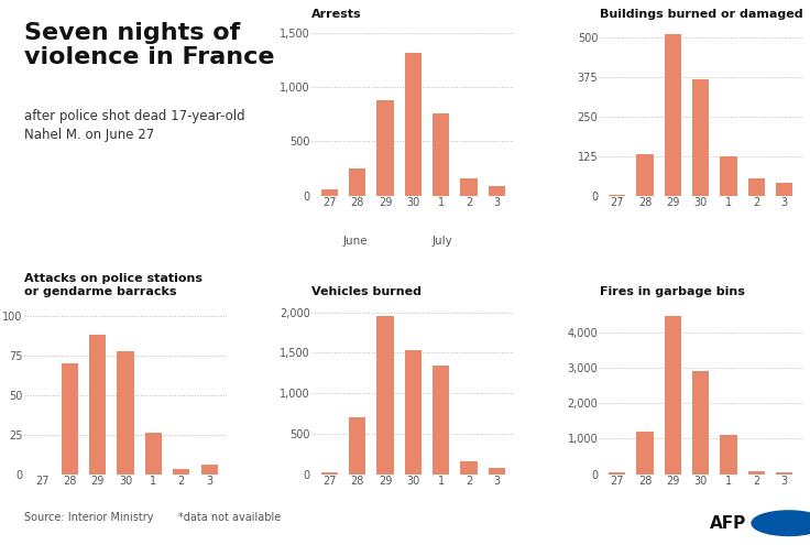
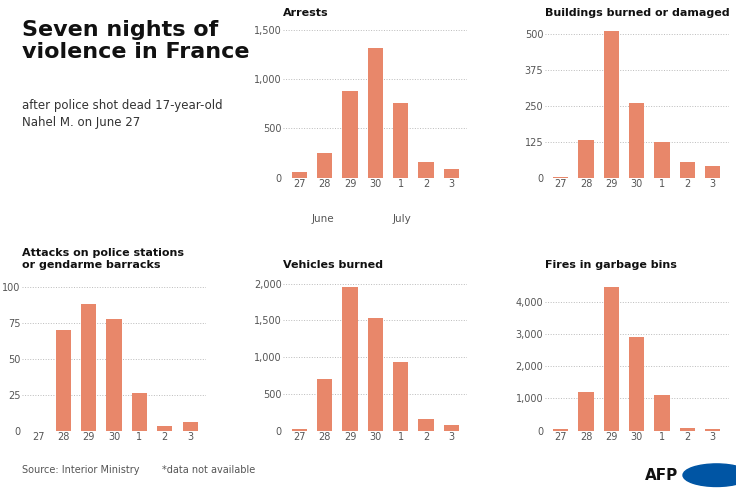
Buildings burned or damaged/30: 370 -> 260
Vehicles burned/1: 1,340 -> 940
